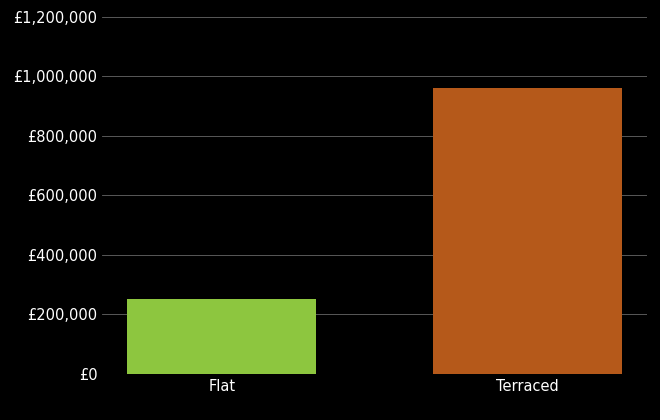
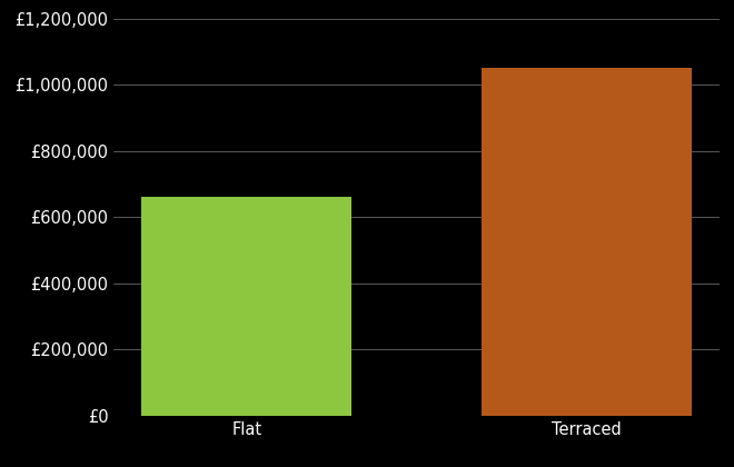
Flat: £250,000 -> £660,000
Terraced: £960,000 -> £1,050,000
